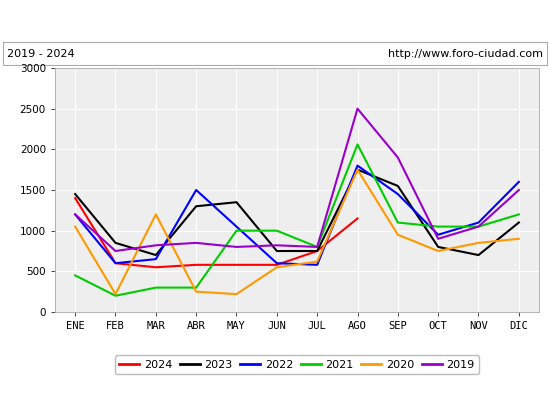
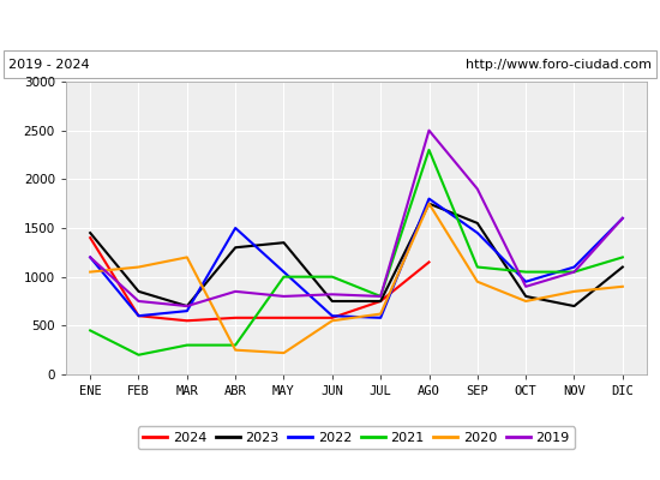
2020/FEB: 220 -> 1100
2019/MAR: 820 -> 700
2021/AGO: 2060 -> 2300
2019/DIC: 1500 -> 1600
